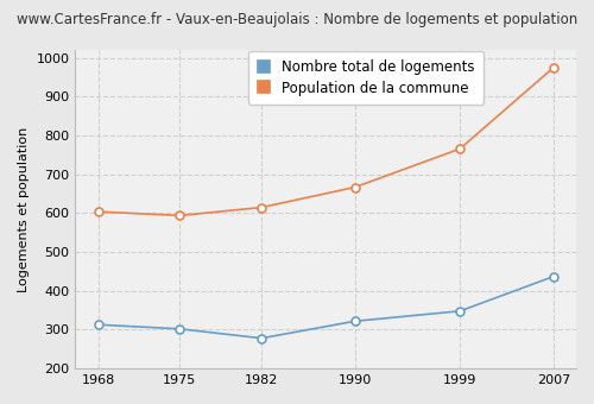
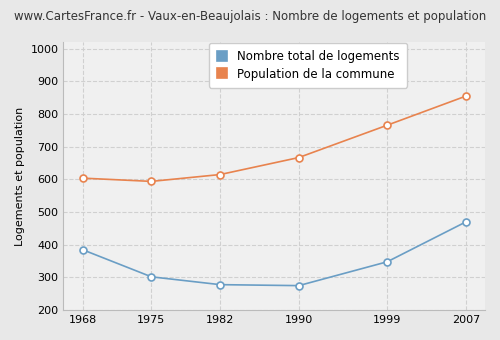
Nombre total de logements/1968: 313 -> 385
Nombre total de logements/1990: 322 -> 275
Nombre total de logements/2007: 437 -> 470
Population de la commune/2007: 975 -> 855
